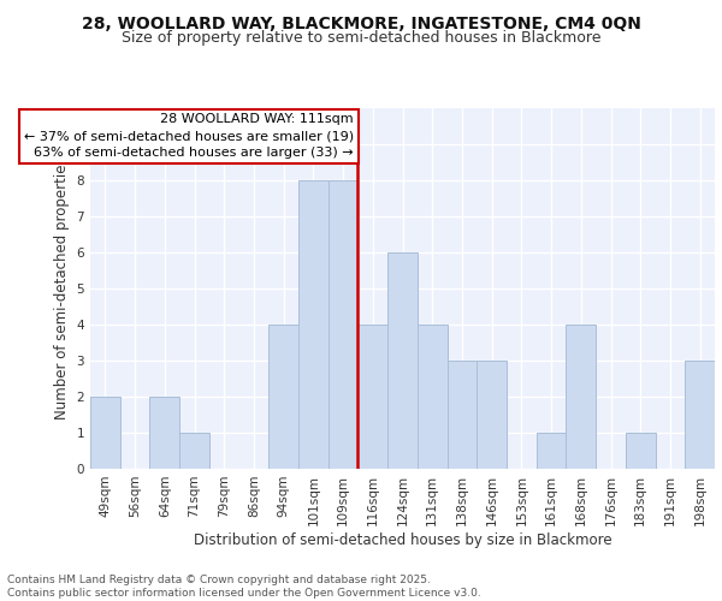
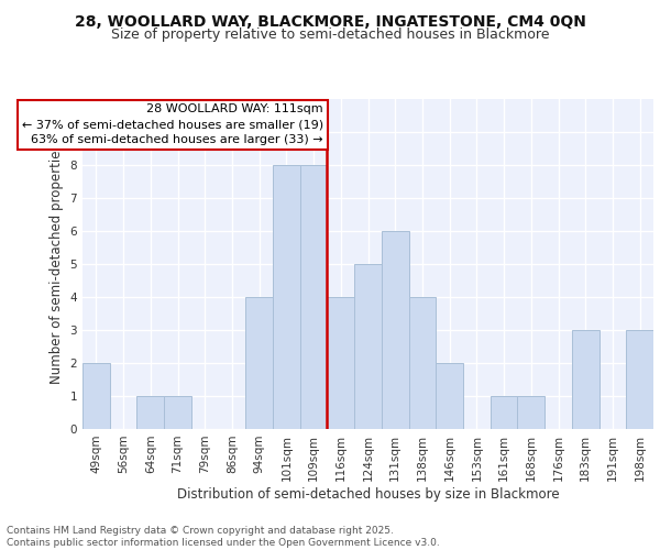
64sqm: 2 -> 1
124sqm: 6 -> 5
131sqm: 4 -> 6
138sqm: 3 -> 4
146sqm: 3 -> 2
168sqm: 4 -> 1
183sqm: 1 -> 3
